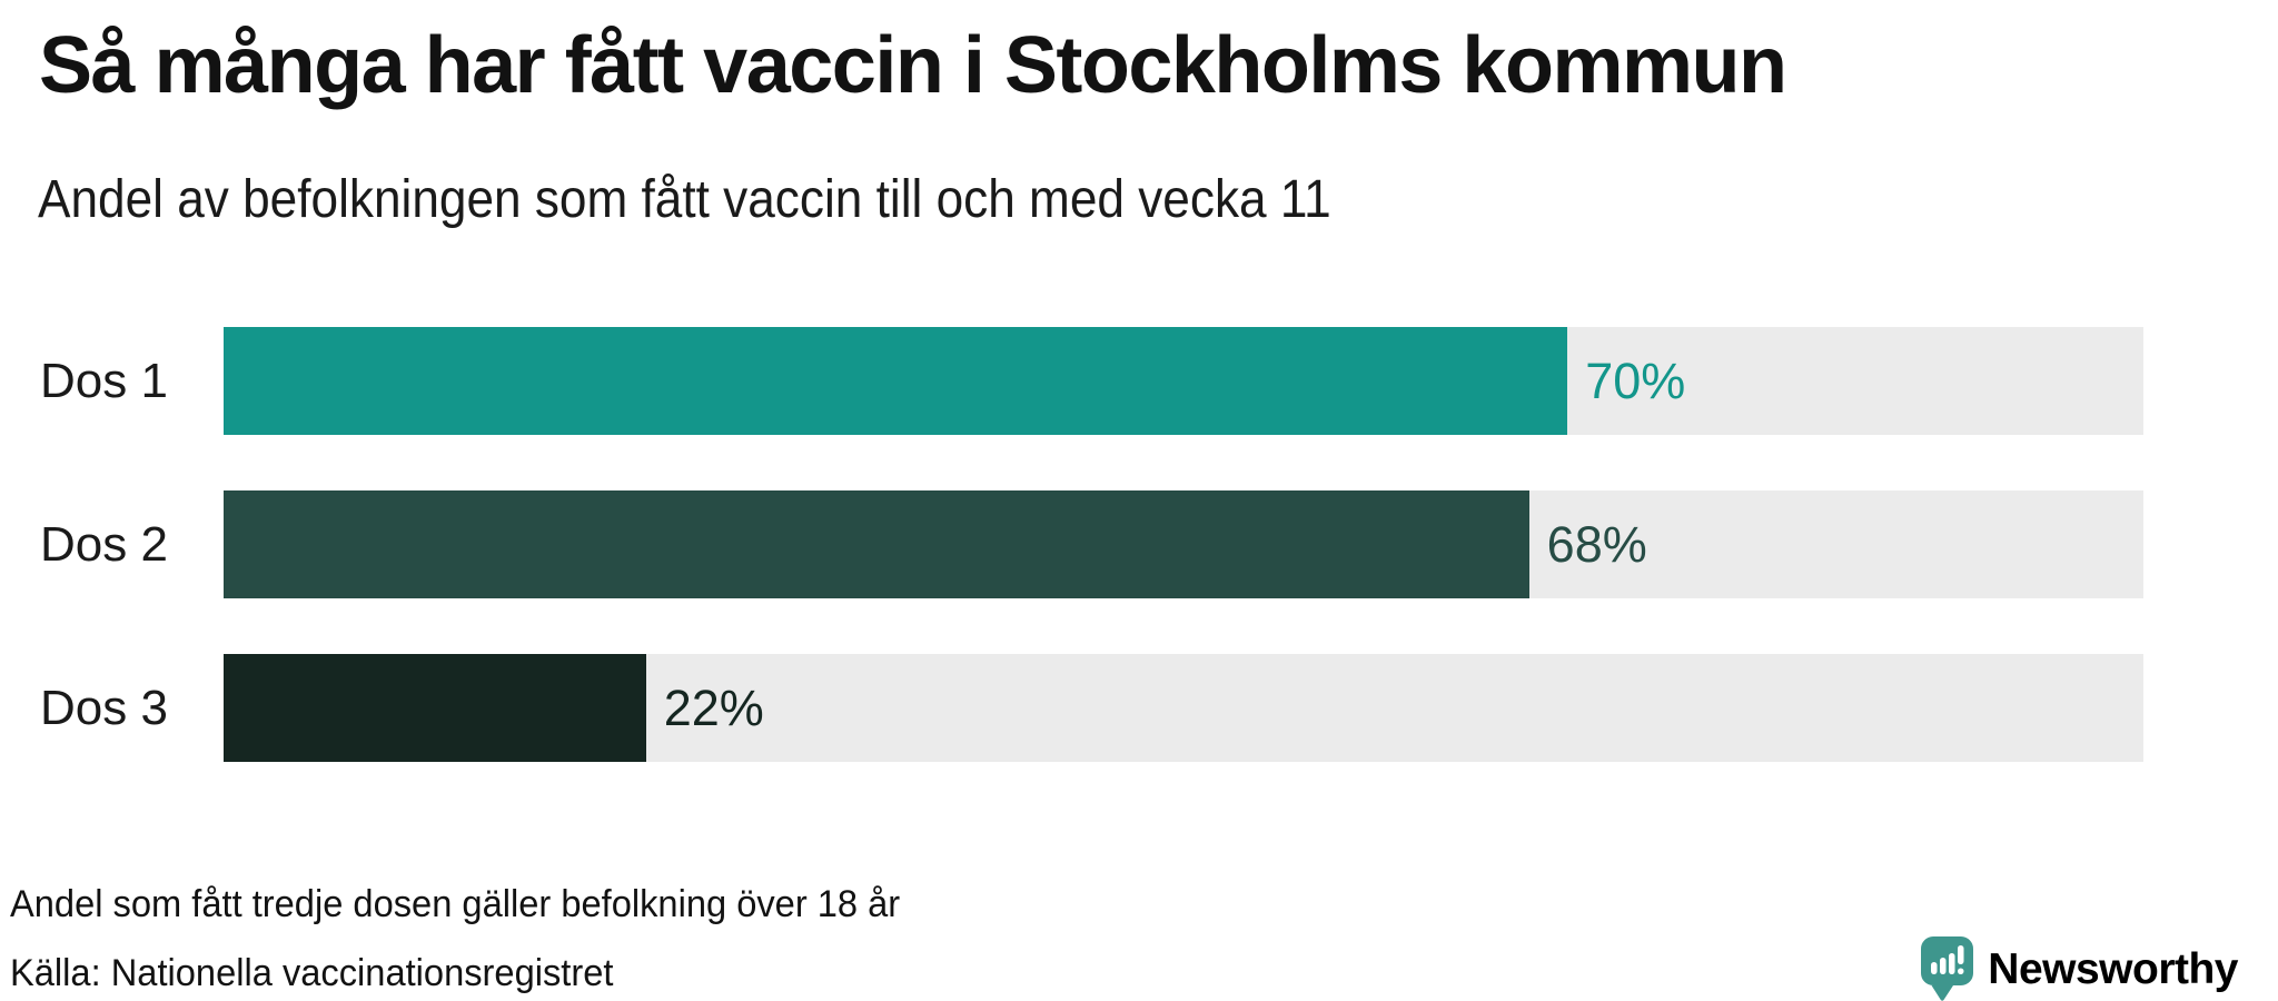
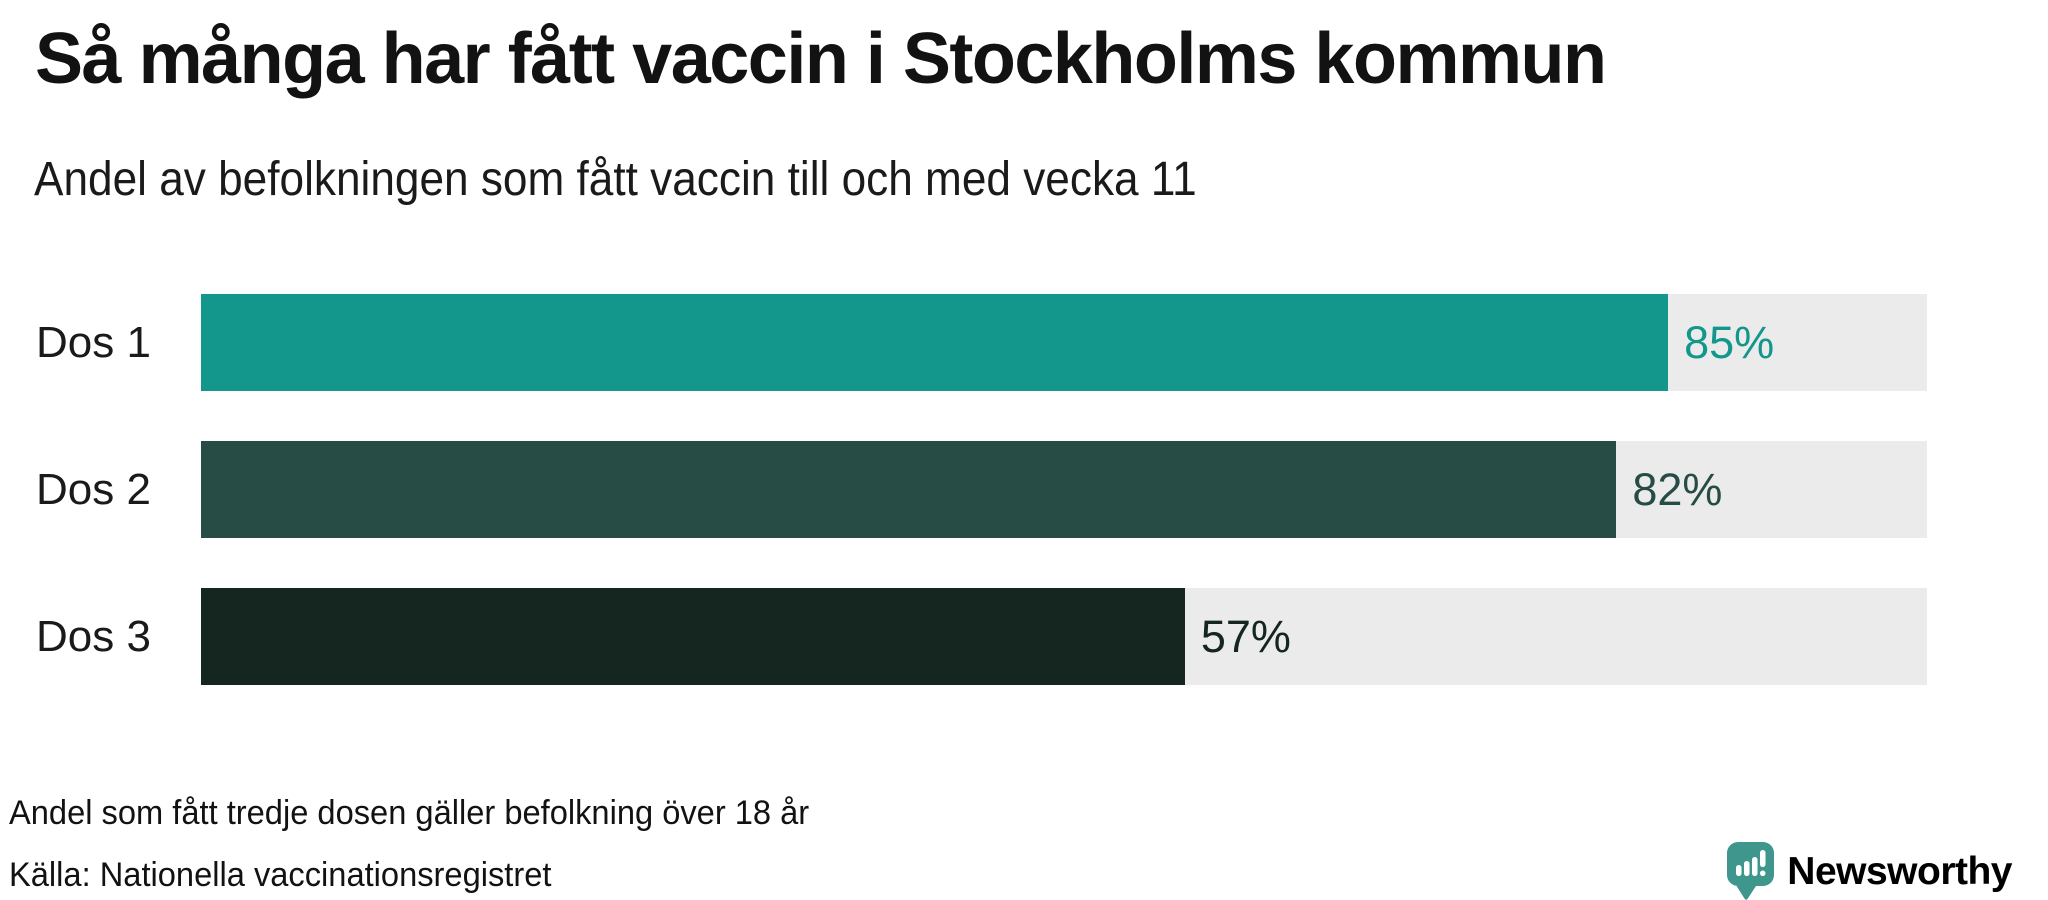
Dos 1: 70% -> 85%
Dos 2: 68% -> 82%
Dos 3: 22% -> 57%
